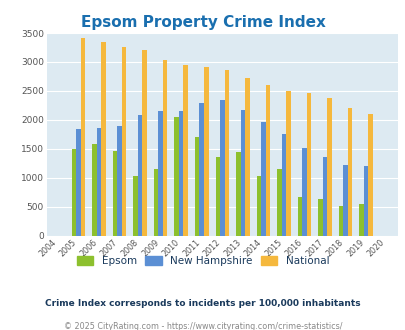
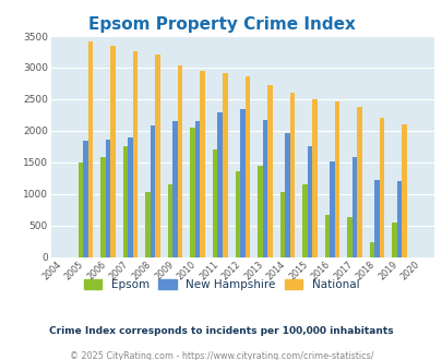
Epsom/2007: 1470 -> 1760
New Hampshire/2017: 1370 -> 1580
Epsom/2018: 520 -> 240
